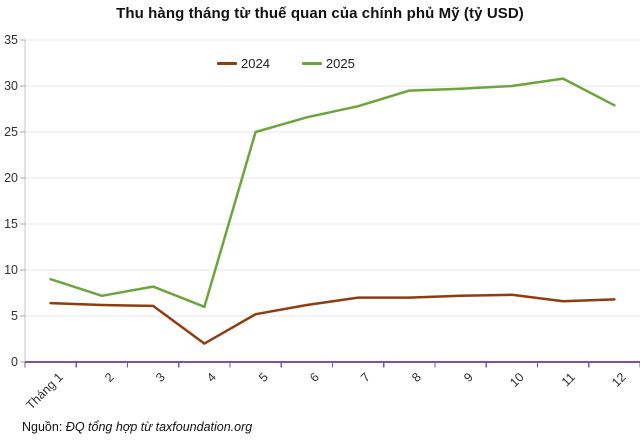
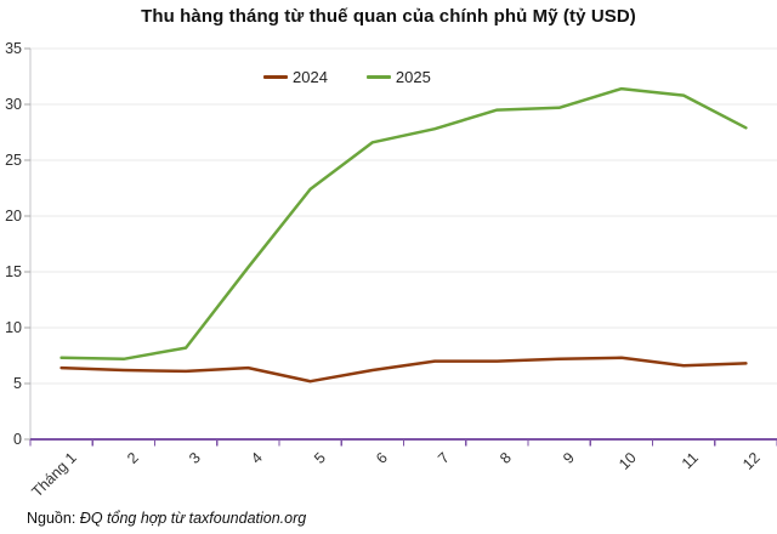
2025/Tháng 1: 9 -> 7
2024/4: 2 -> 6
2025/4: 6 -> 15
2025/5: 25 -> 22
2025/10: 30 -> 31
